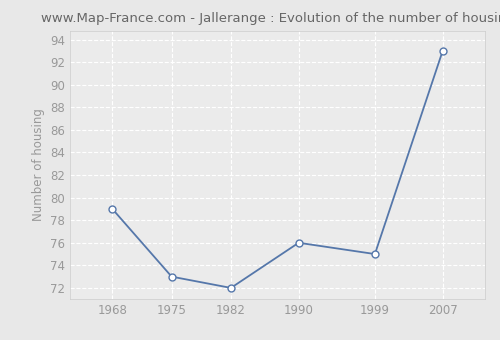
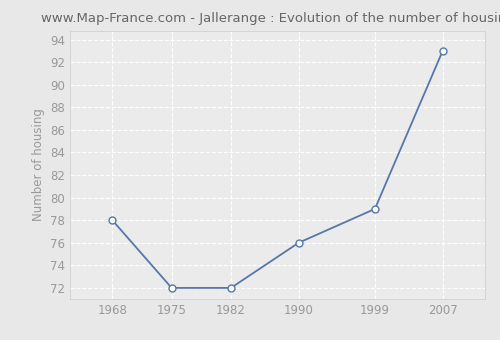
1968: 79 -> 78
1975: 73 -> 72
1999: 75 -> 79
